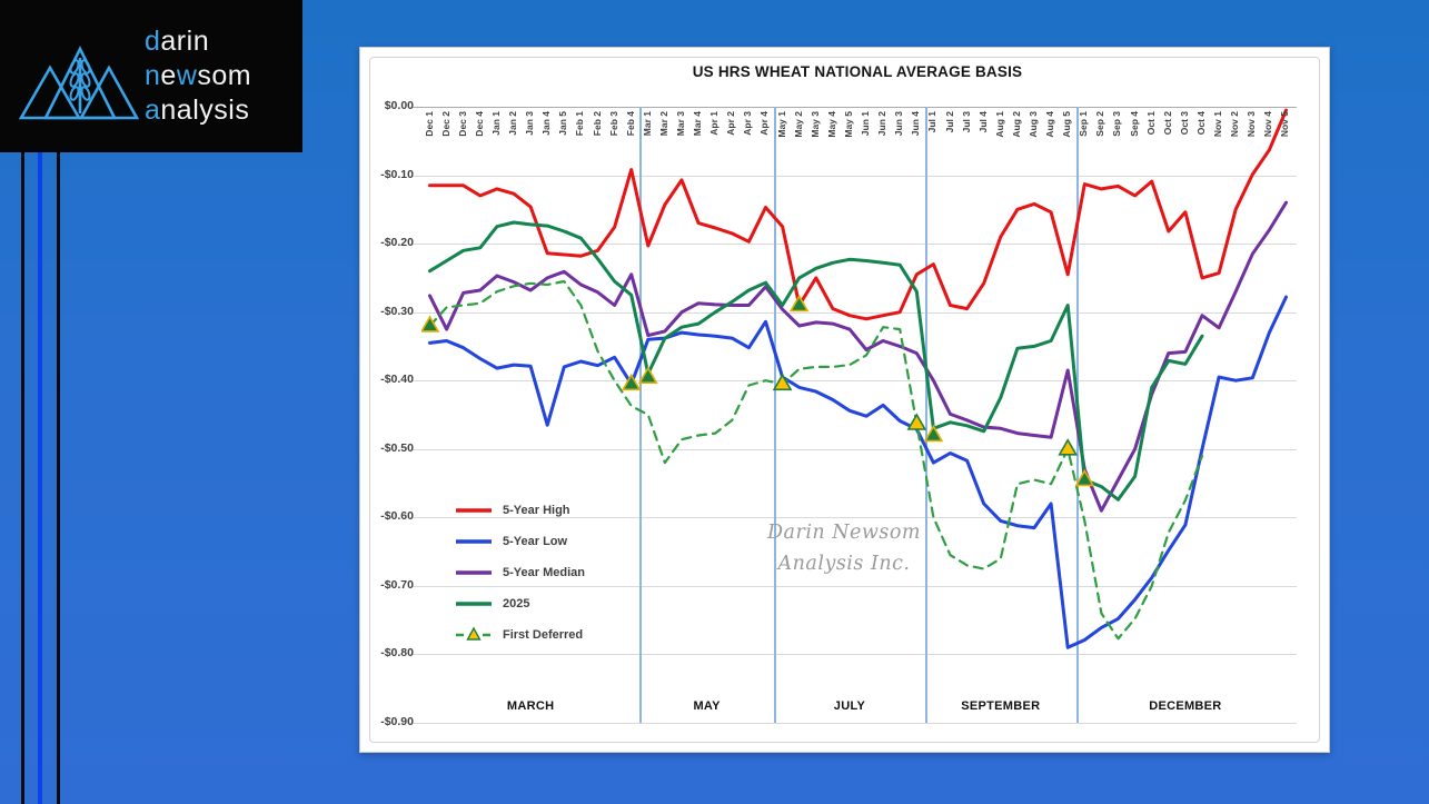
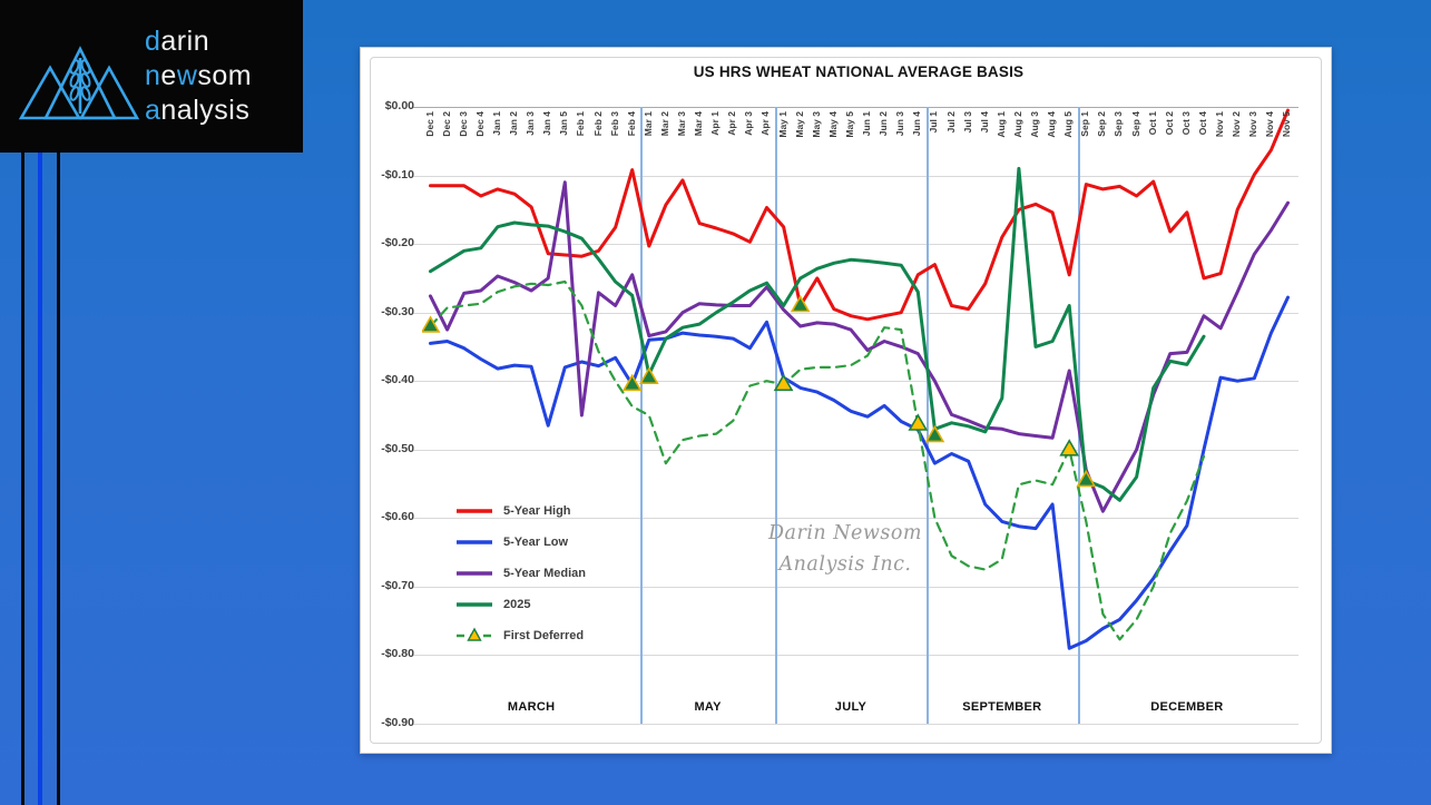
5-Year Median/Jan 5: -$0.24 -> -$0.11
5-Year Median/Feb 1: -$0.26 -> -$0.45
2025/Aug 2: -$0.35 -> -$0.09
